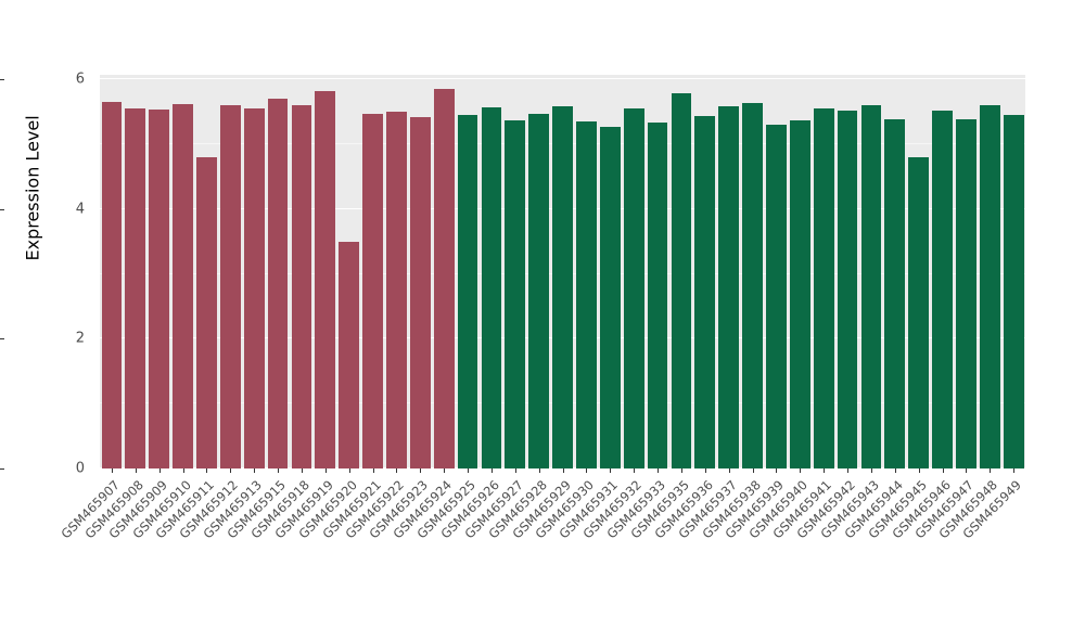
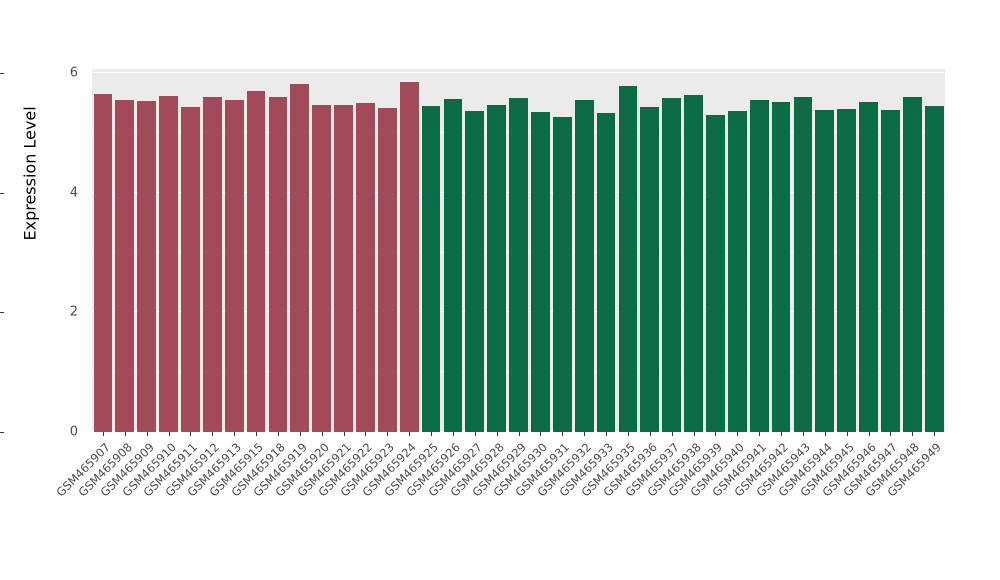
GSM465911: 4.8 -> 5.4
GSM465920: 3.5 -> 5.5
GSM465945: 4.8 -> 5.4
